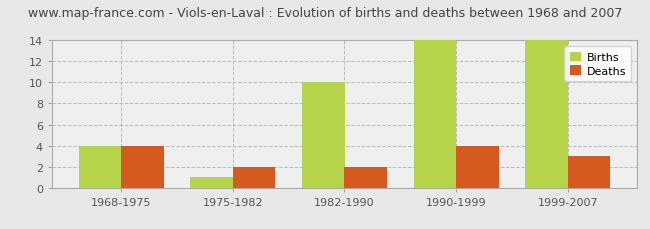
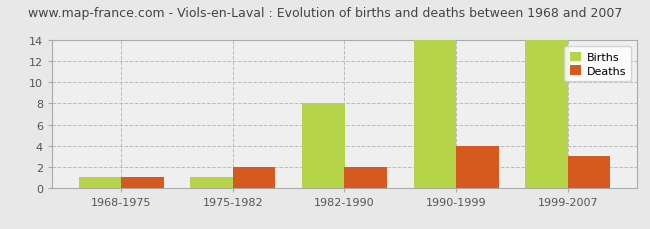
Births/1968-1975: 4 -> 1
Deaths/1968-1975: 4 -> 1
Births/1982-1990: 10 -> 8
